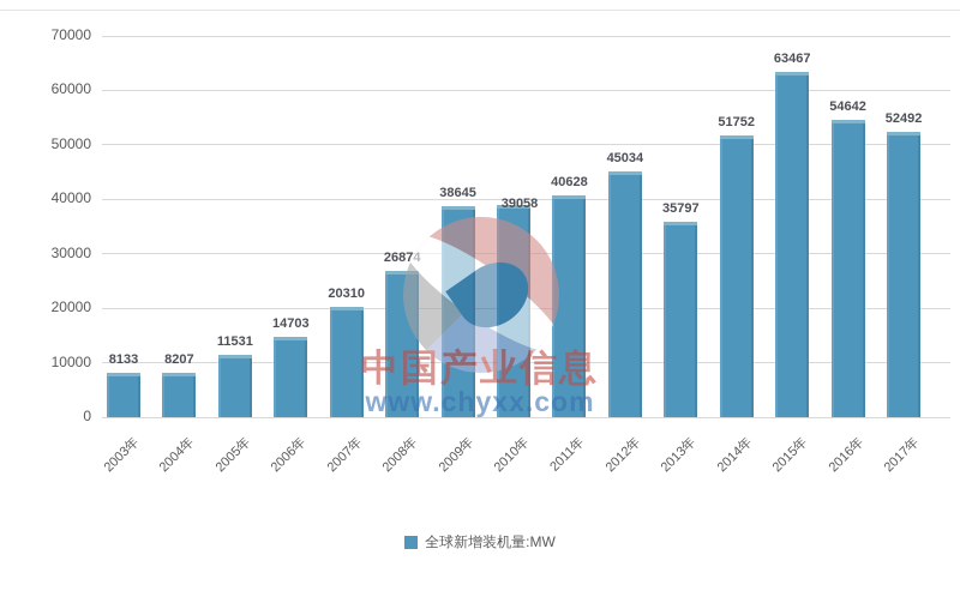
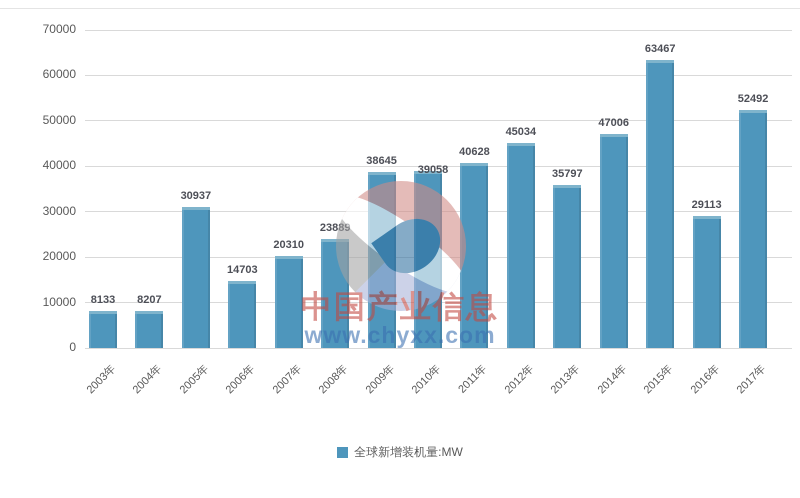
2005年: 11531 -> 30937
2008年: 26874 -> 23889
2014年: 51752 -> 47006
2016年: 54642 -> 29113
